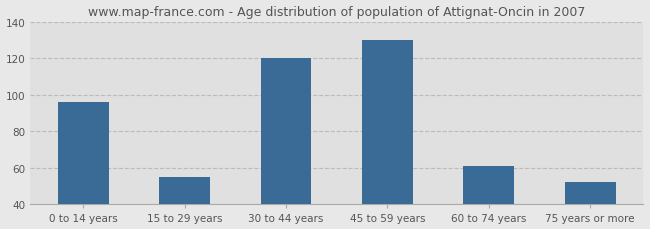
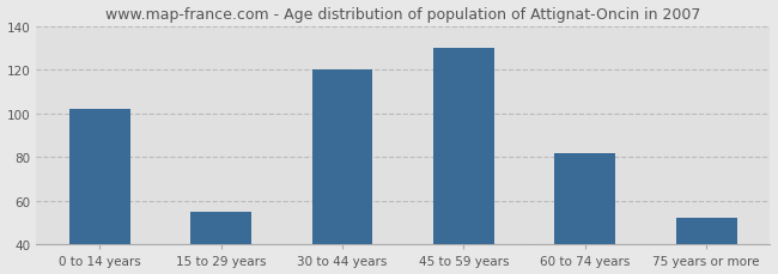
0 to 14 years: 96 -> 102
60 to 74 years: 61 -> 82
